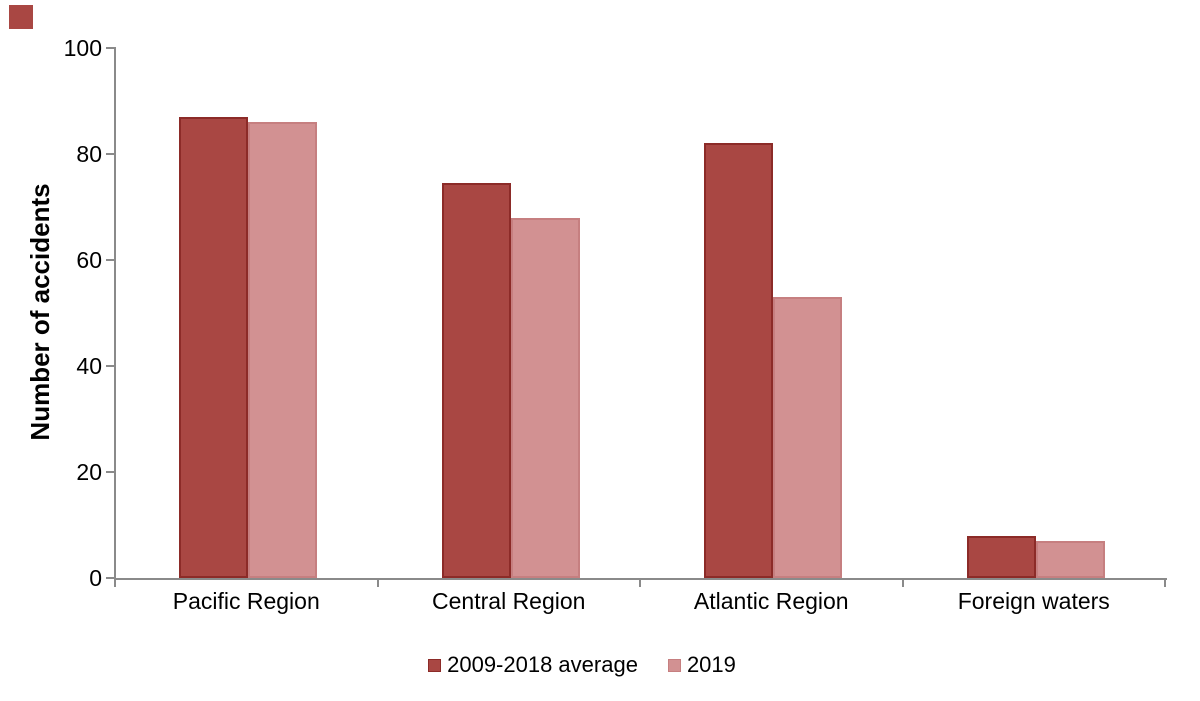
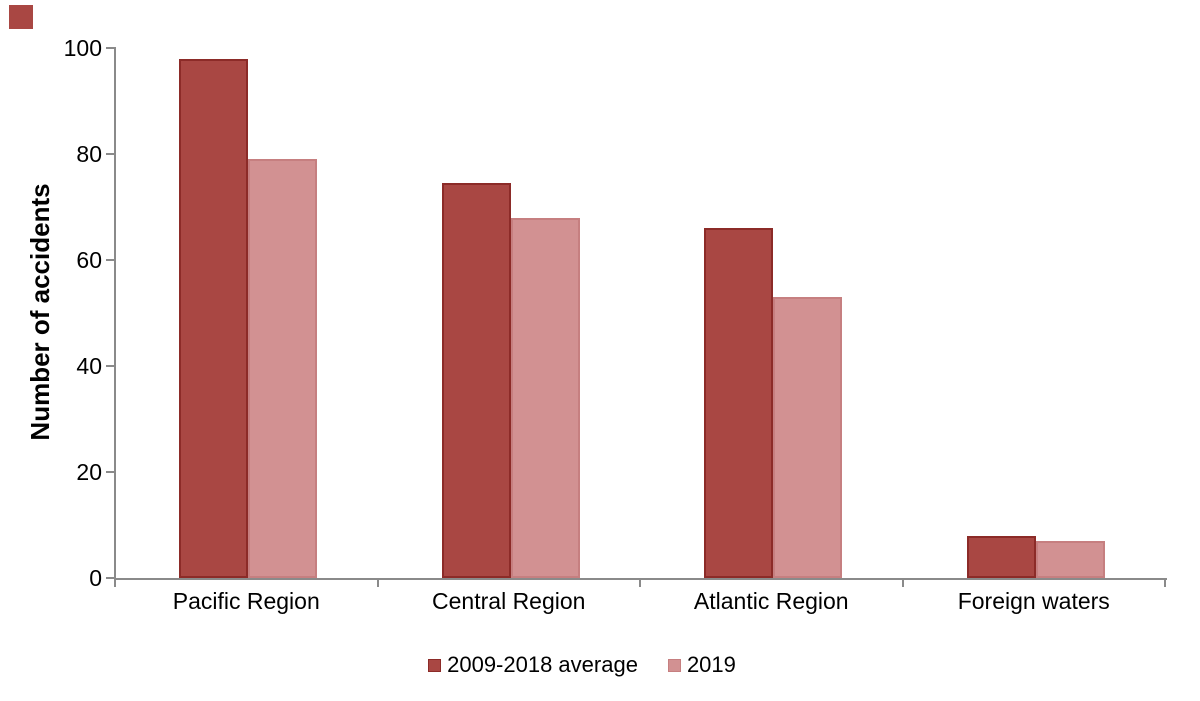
2009-2018 average/Pacific Region: 87 -> 98
2019/Pacific Region: 86 -> 79
2009-2018 average/Atlantic Region: 82 -> 66
